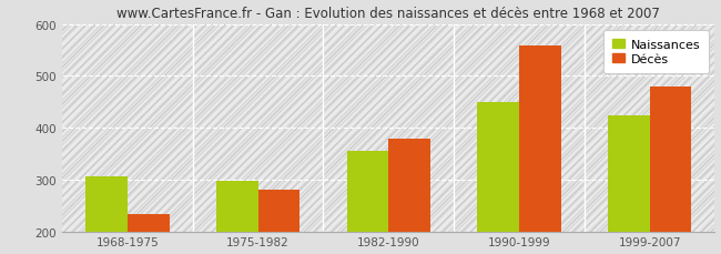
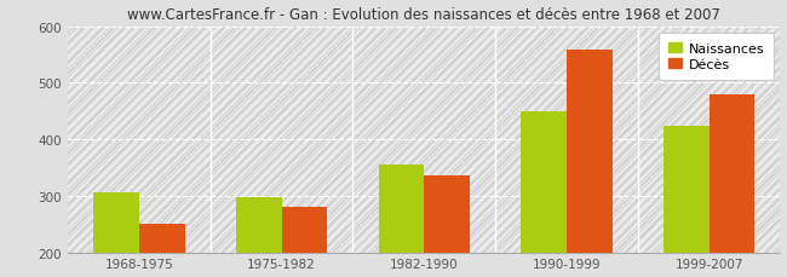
Décès/1968-1975: 233 -> 250
Décès/1982-1990: 378 -> 335
